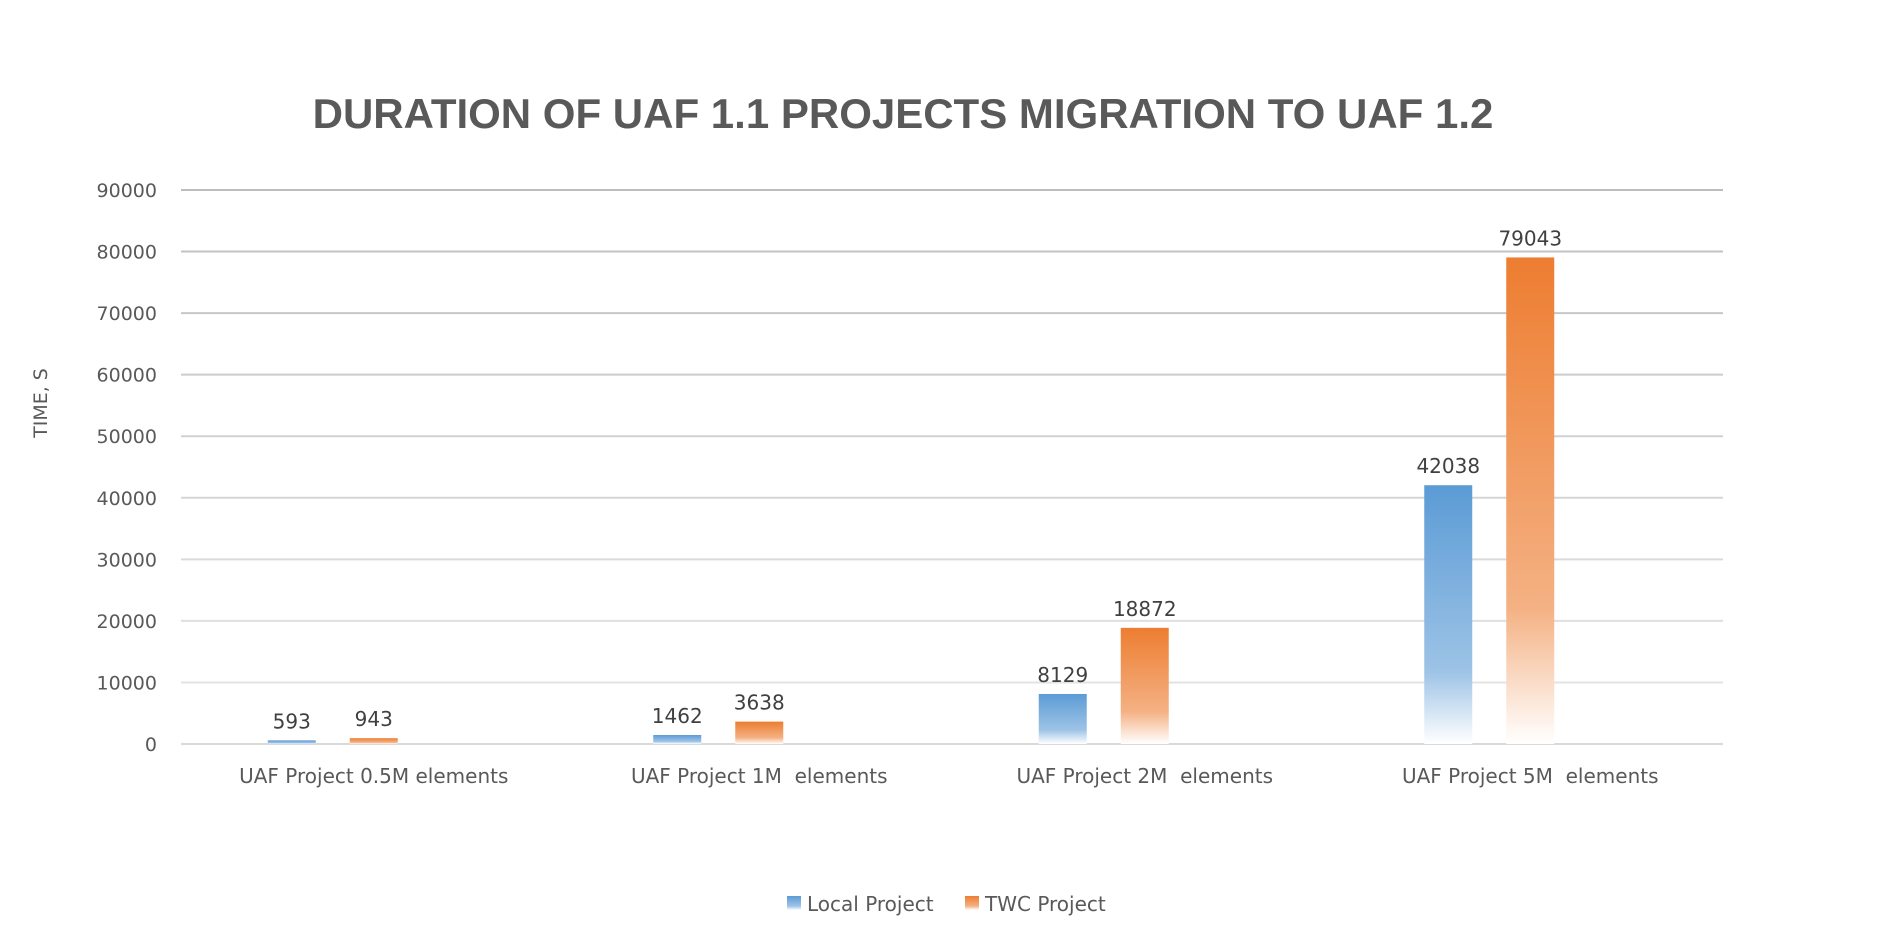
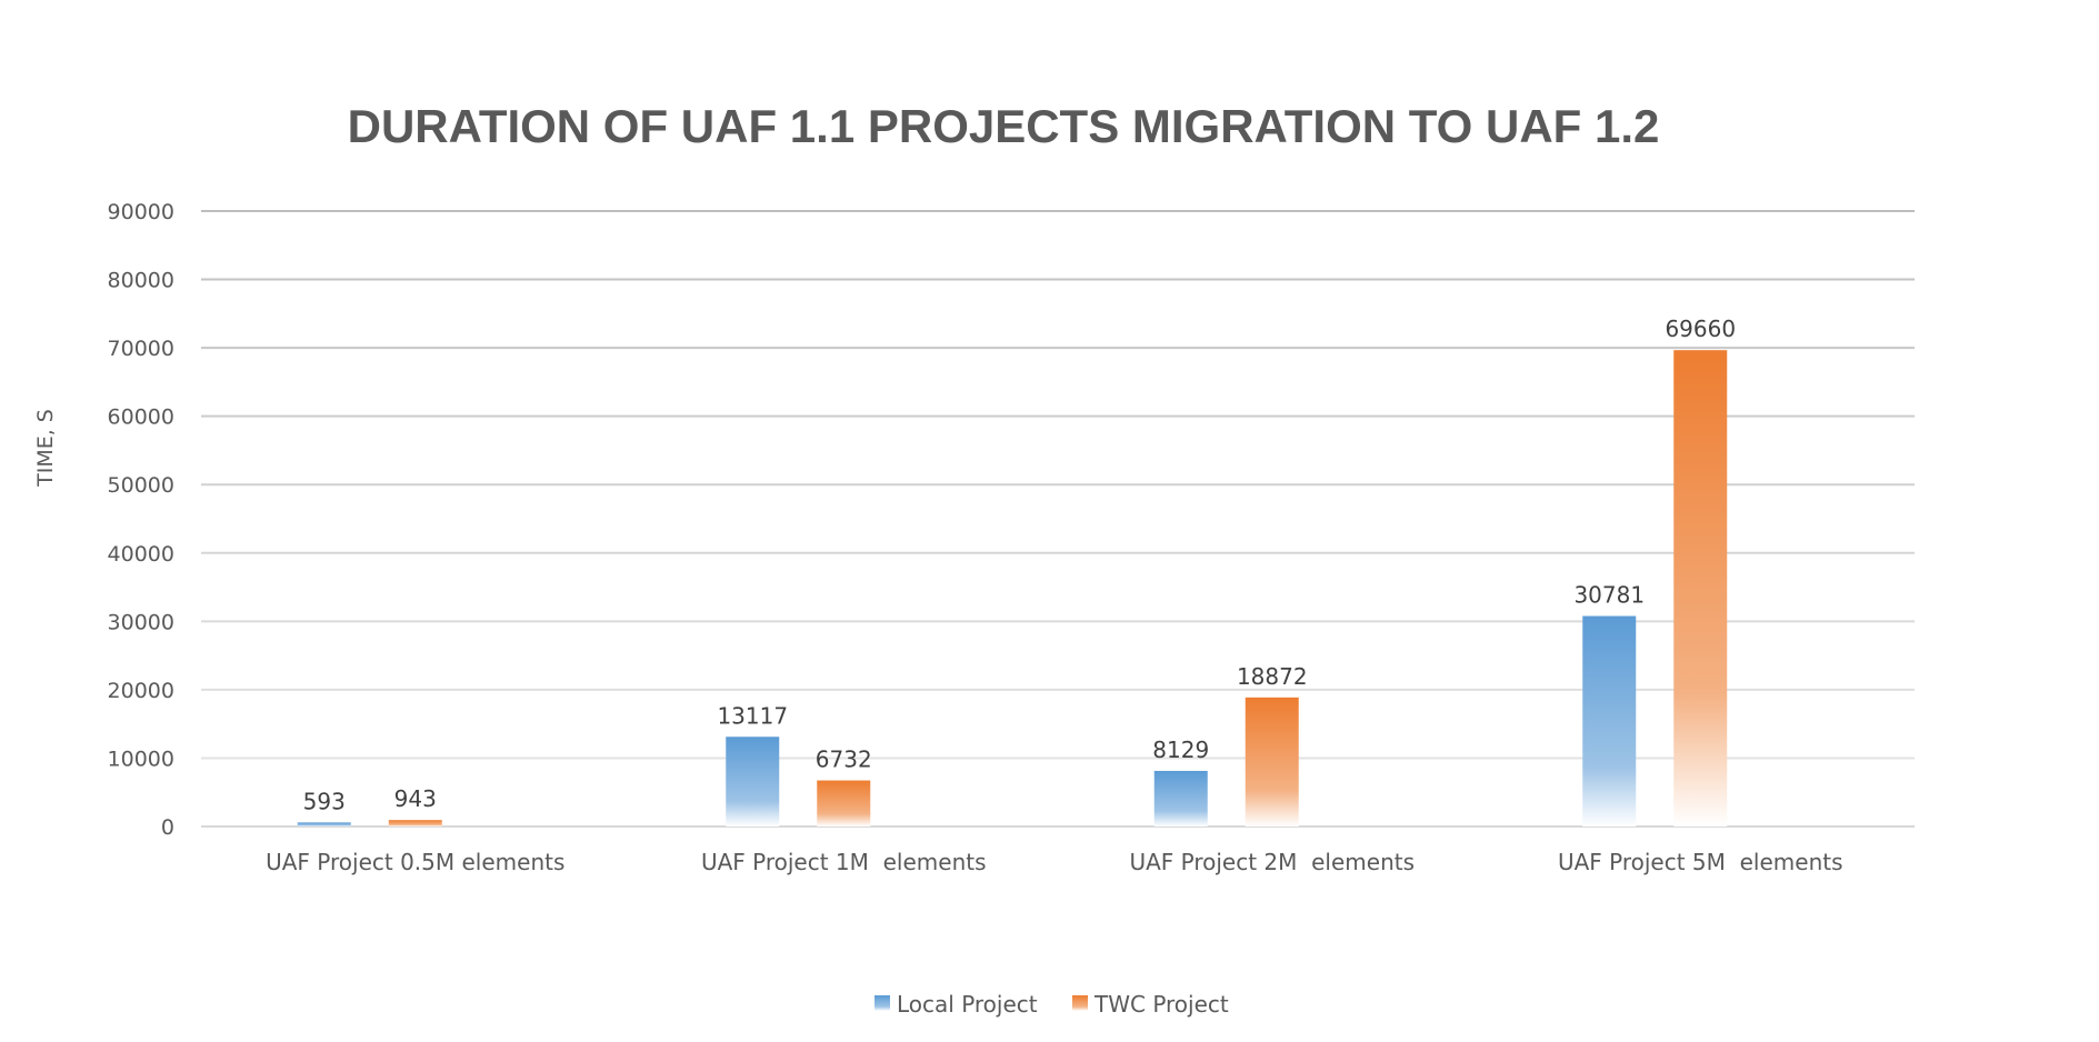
Local Project/UAF Project 1M elements: 1462 -> 13117
TWC Project/UAF Project 1M elements: 3638 -> 6732
Local Project/UAF Project 5M elements: 42038 -> 30781
TWC Project/UAF Project 5M elements: 79043 -> 69660
